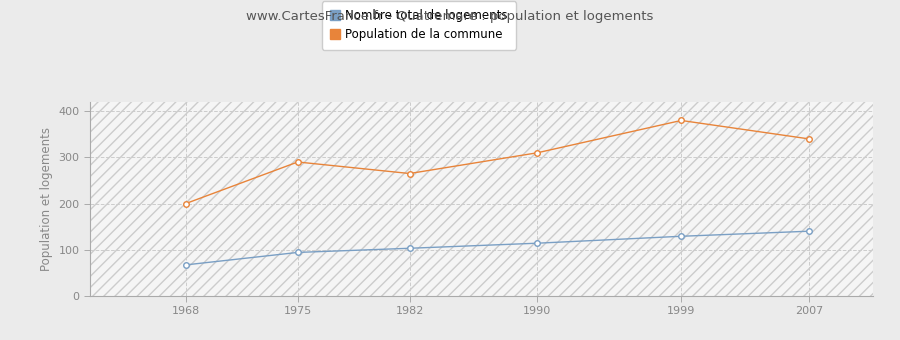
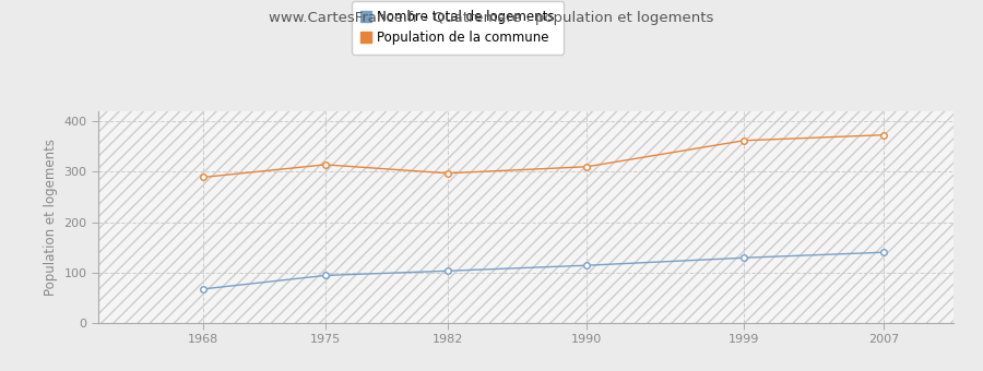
Population de la commune/1968: 200 -> 289
Population de la commune/1975: 290 -> 314
Population de la commune/1982: 265 -> 297
Population de la commune/1999: 380 -> 362
Population de la commune/2007: 340 -> 373
